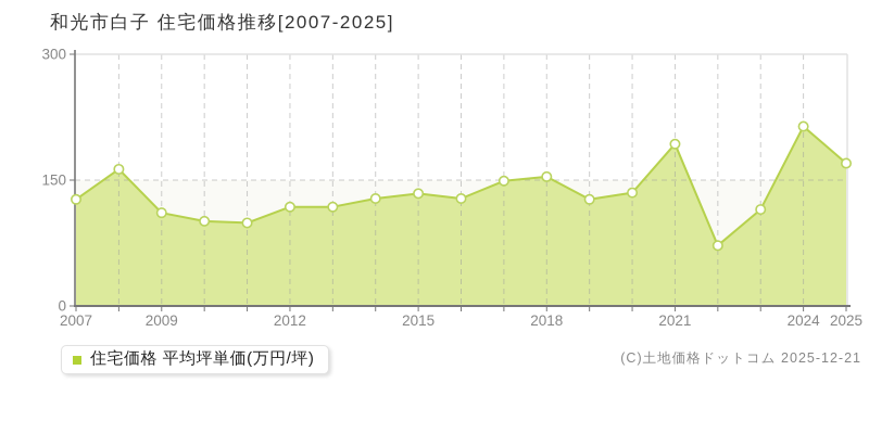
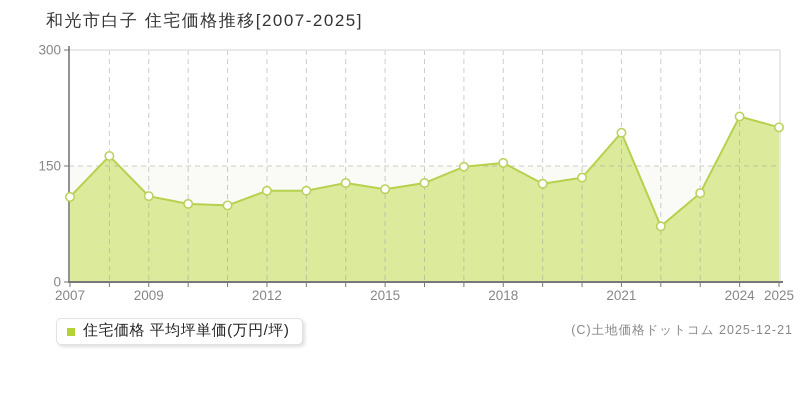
2007: 130 -> 110
2015: 130 -> 120
2025: 170 -> 200
